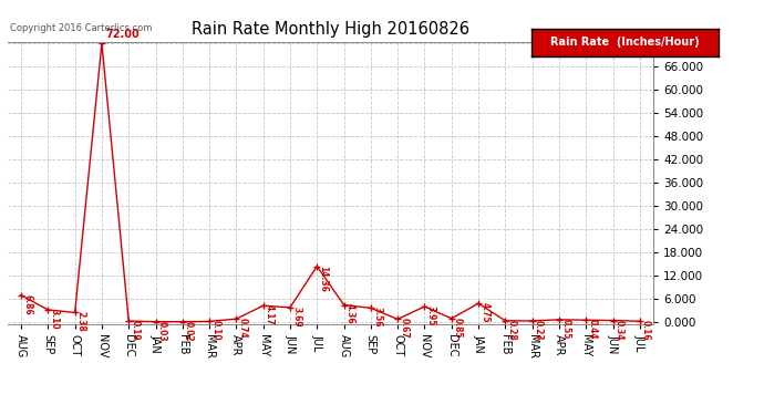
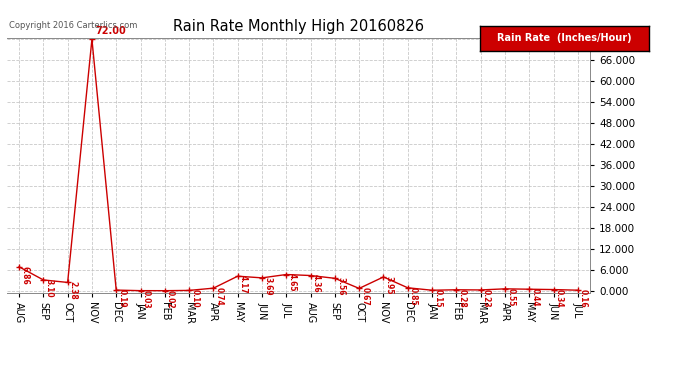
JUL: 14.36 -> 4.65
JAN: 4.75 -> 0.15
